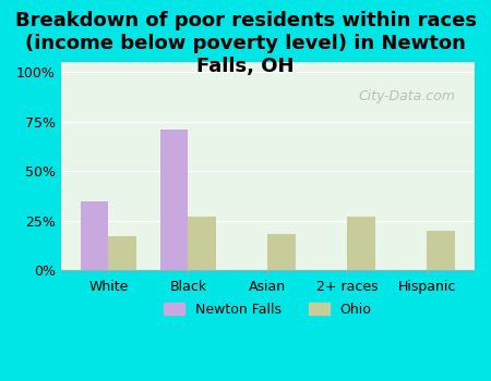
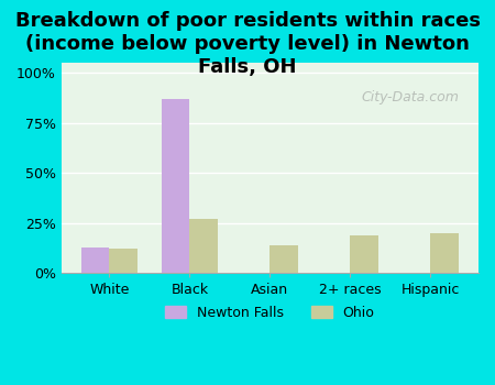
Newton Falls/White: 35% -> 13%
Ohio/White: 17% -> 12%
Newton Falls/Black: 71% -> 87%
Ohio/Asian: 18% -> 14%
Ohio/2+ races: 27% -> 19%
